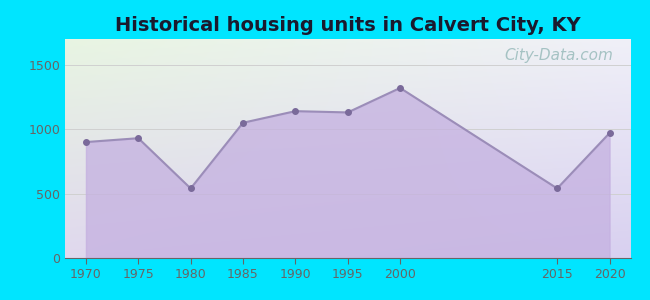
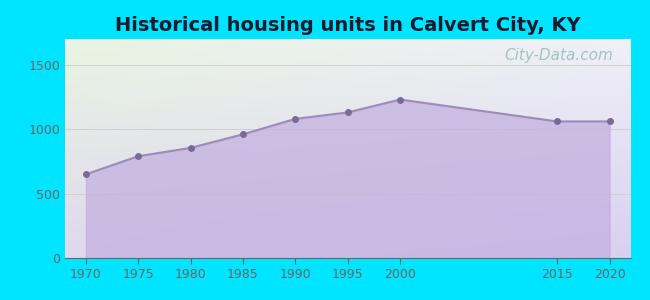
1970: 900 -> 650
1975: 930 -> 790
1980: 540 -> 860
1985: 1050 -> 960
1990: 1140 -> 1080
2000: 1320 -> 1230
2015: 540 -> 1060
2020: 970 -> 1060
